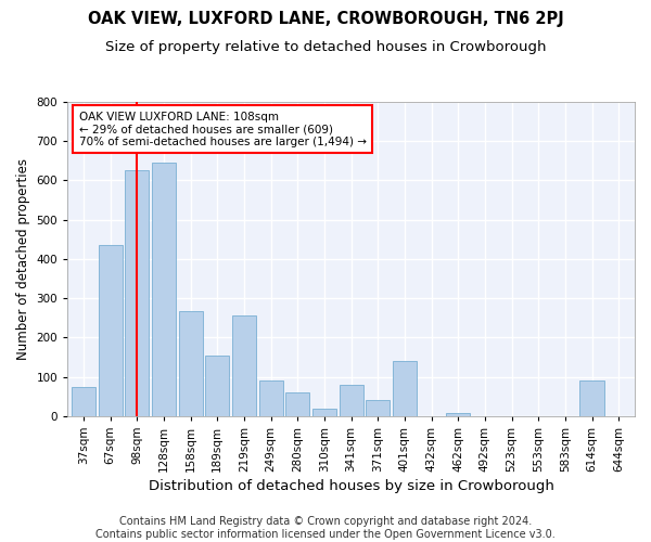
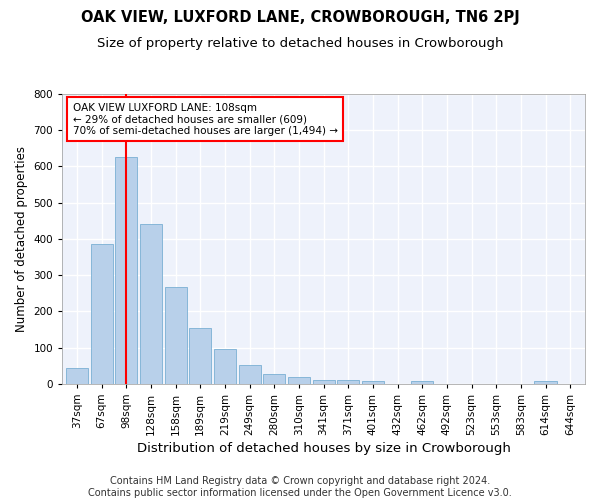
37sqm: 75 -> 45
67sqm: 435 -> 385
128sqm: 645 -> 440
219sqm: 255 -> 95
249sqm: 90 -> 52
280sqm: 60 -> 28
341sqm: 80 -> 12
371sqm: 40 -> 12
401sqm: 140 -> 8
614sqm: 90 -> 8
